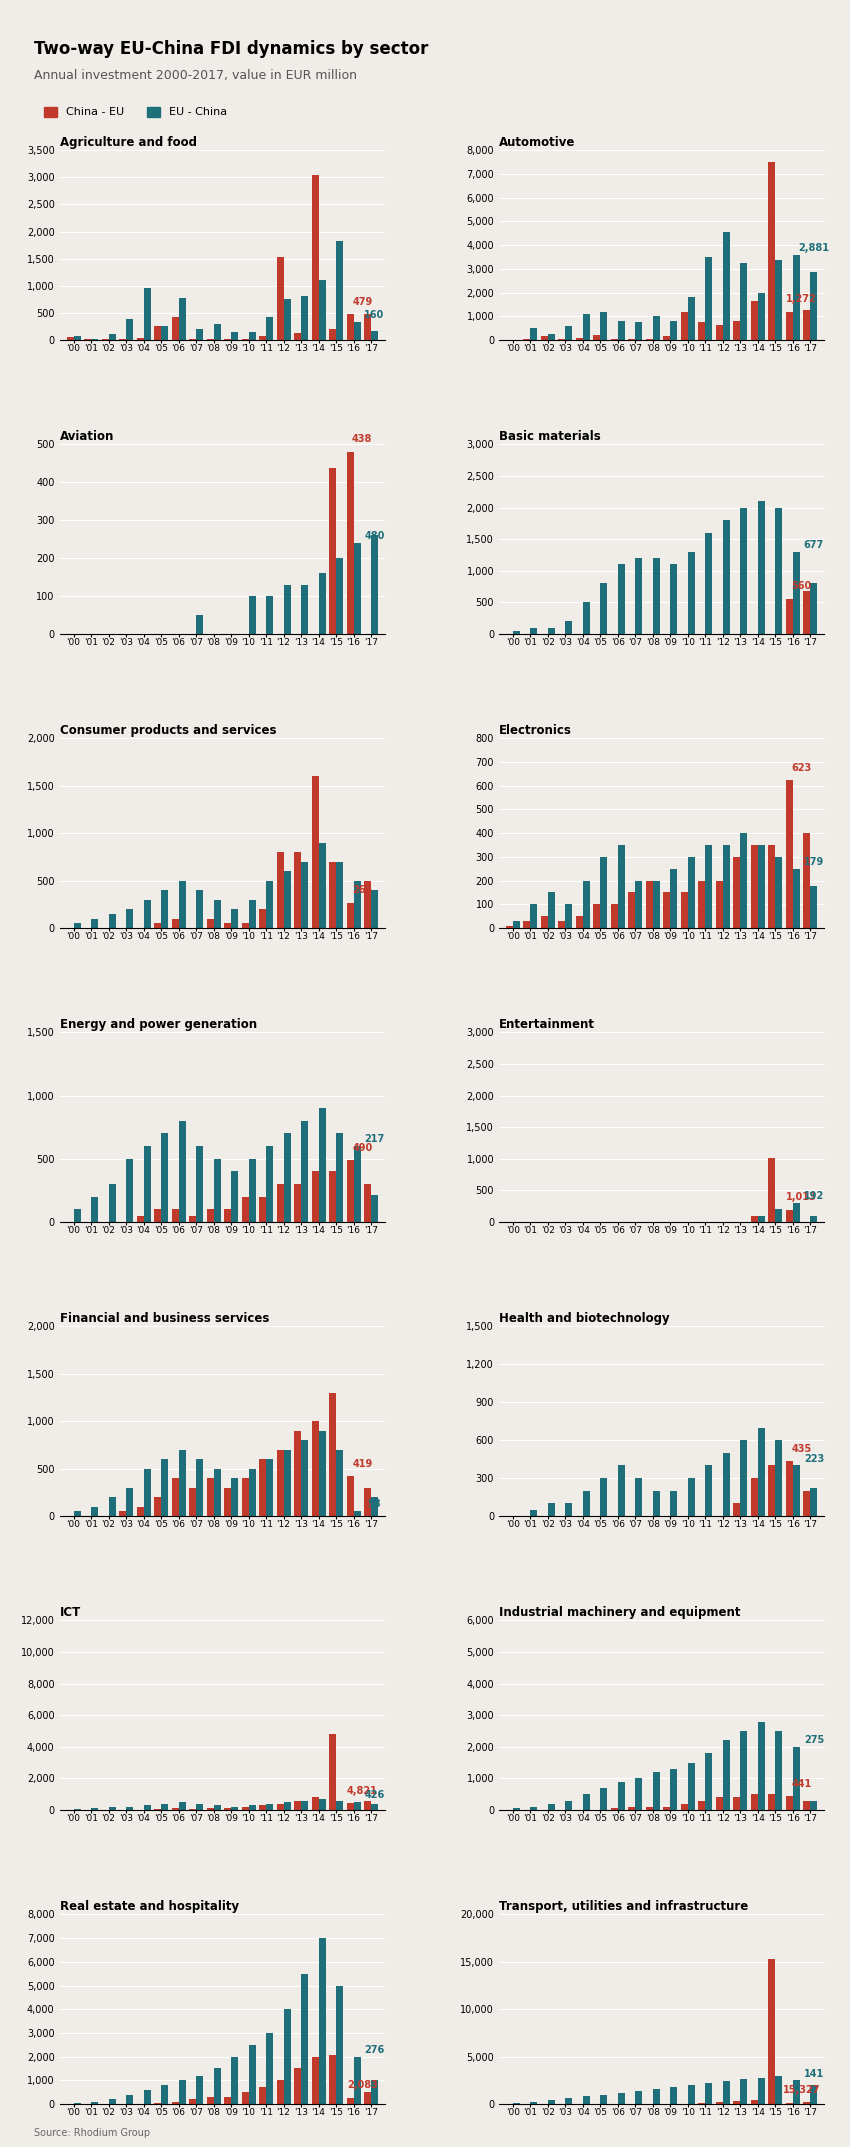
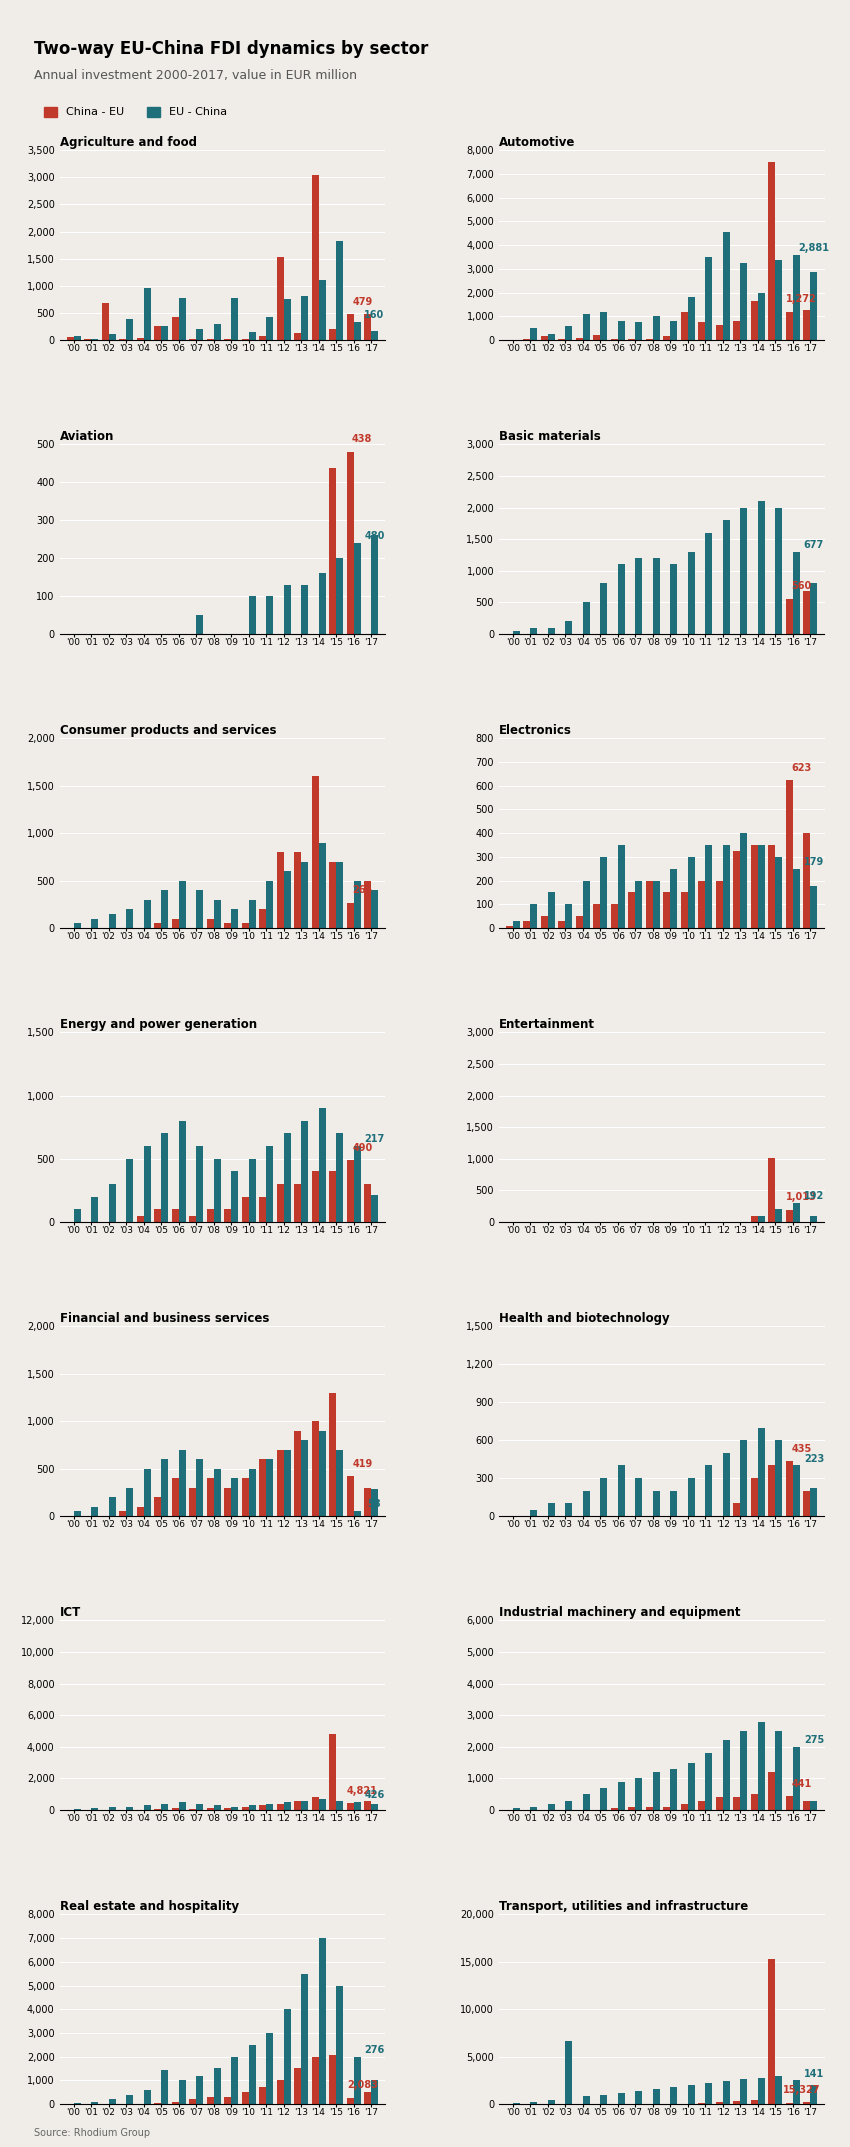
Agriculture and food/China - EU/'02: 10 -> 680
Agriculture and food/EU - China/'09: 140 -> 780
Electronics/China - EU/'13: 300 -> 325
Financial and business services/EU - China/'17: 200 -> 280
Industrial machinery and equipment/China - EU/'15: 500 -> 1,200
Real estate and hospitality/EU - China/'05: 800 -> 1,450
Transport, utilities and infrastructure/EU - China/'03: 600 -> 6,600
